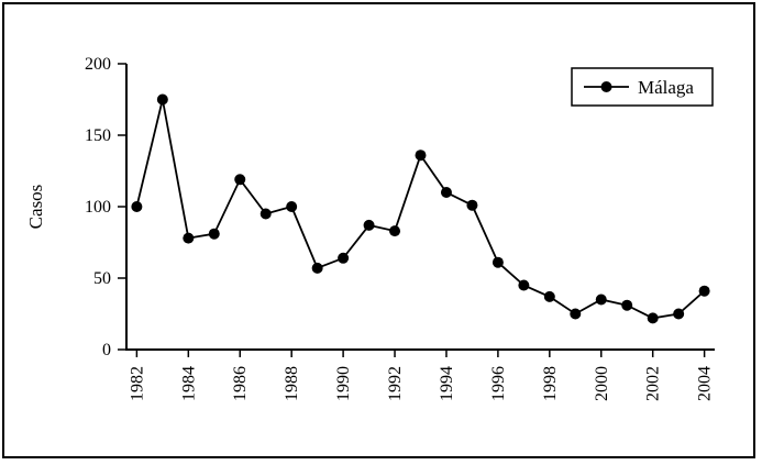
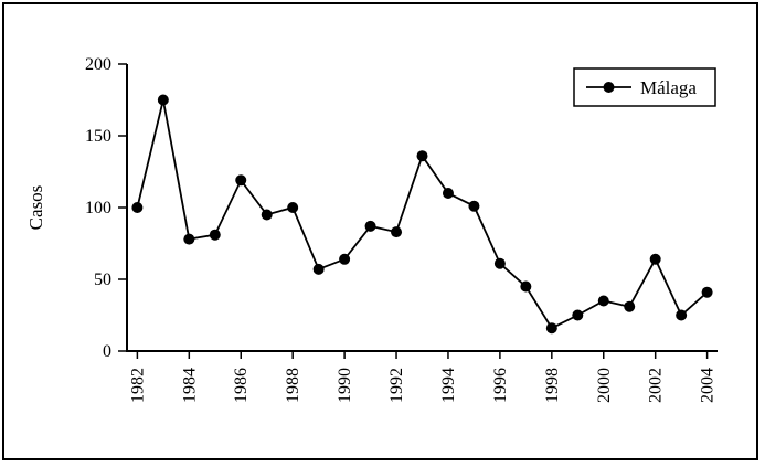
1998: 37 -> 16
2002: 22 -> 64
